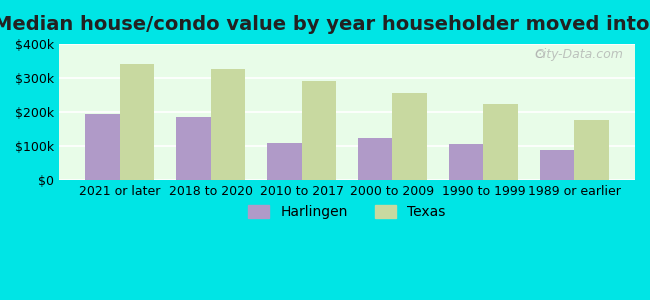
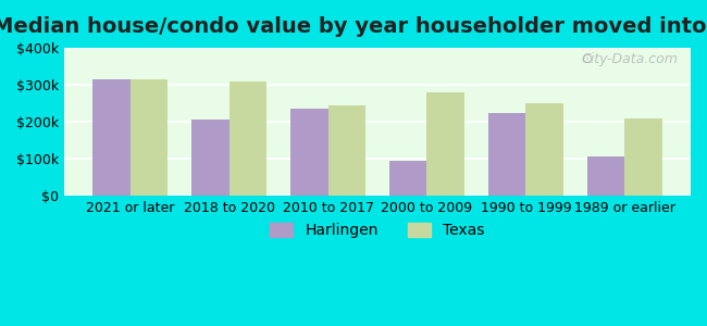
Harlingen/2021 or later: $195k -> $315k
Texas/2021 or later: $340k -> $315k
Harlingen/2018 to 2020: $185k -> $205k
Texas/2018 to 2020: $325k -> $310k
Harlingen/2010 to 2017: $108k -> $235k
Texas/2010 to 2017: $290k -> $245k
Harlingen/2000 to 2009: $125k -> $95k
Texas/2000 to 2009: $255k -> $280k
Harlingen/1990 to 1999: $107k -> $225k
Texas/1990 to 1999: $225k -> $250k
Harlingen/1989 or earlier: $88k -> $105k
Texas/1989 or earlier: $178k -> $210k
